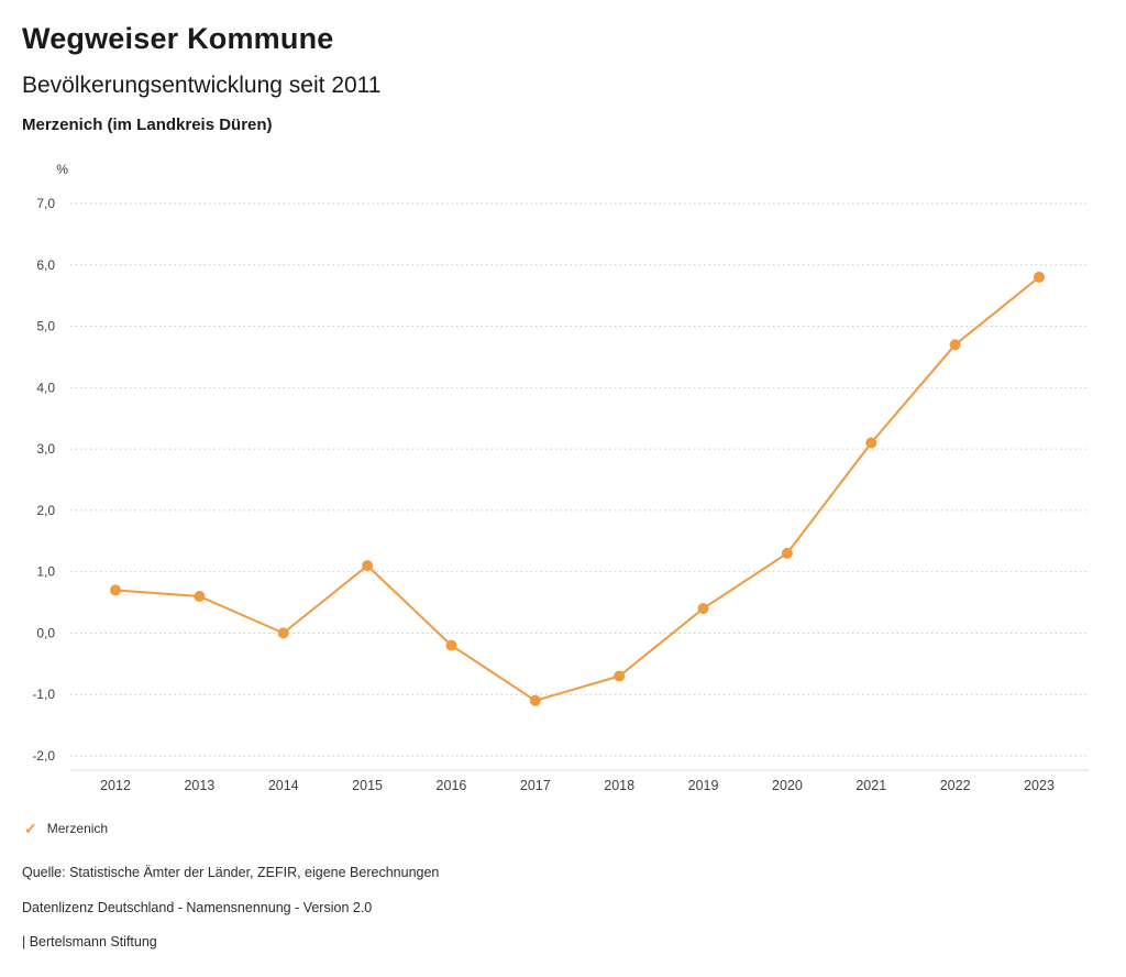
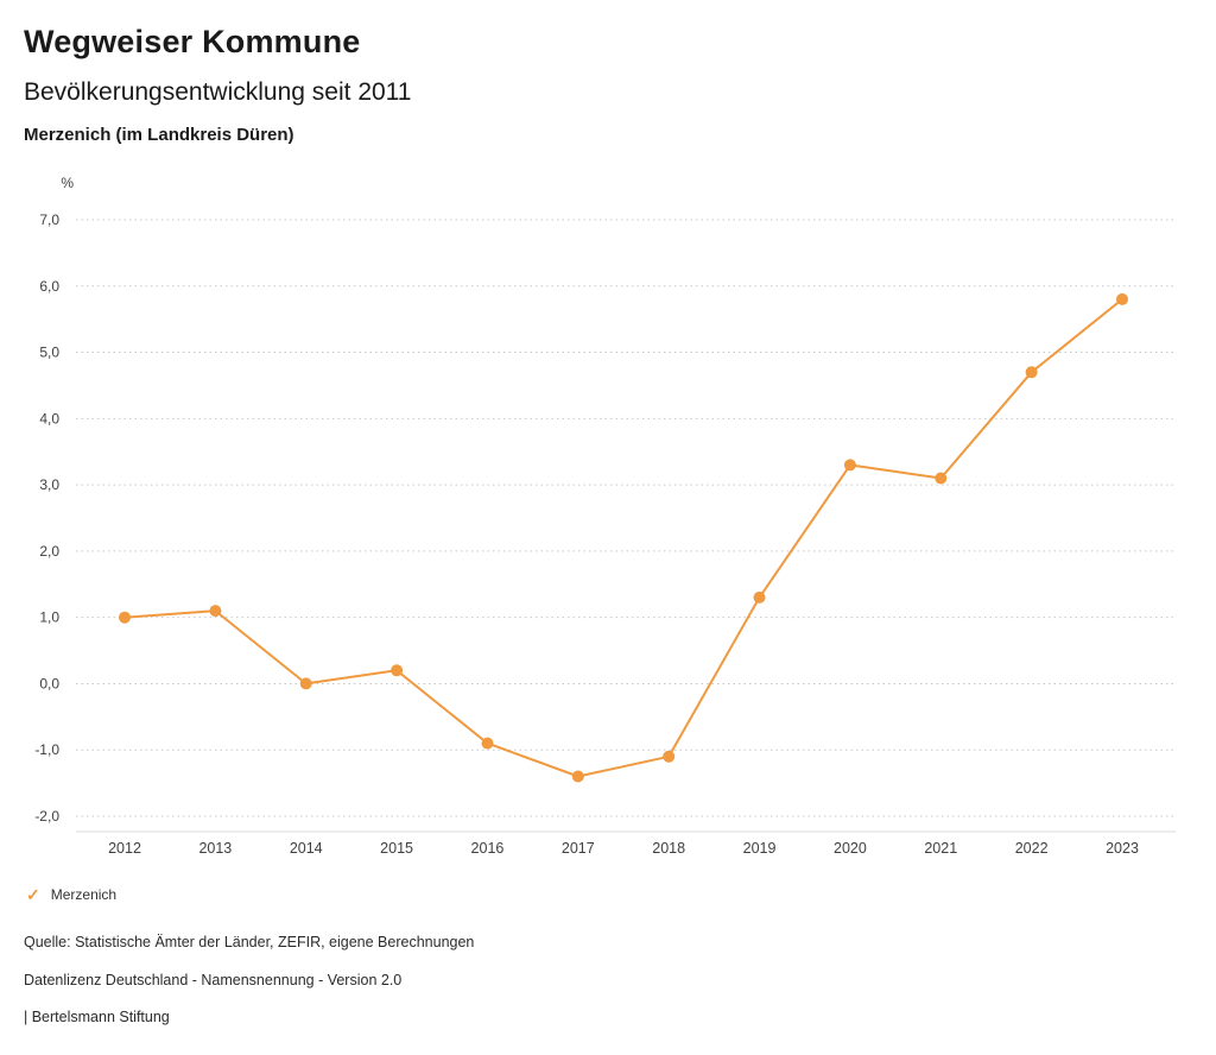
2012: 0,7 -> 1,0
2013: 0,6 -> 1,1
2015: 1,1 -> 0,2
2016: -0,2 -> -0,9
2017: -1,1 -> -1,4
2018: -0,7 -> -1,1
2019: 0,4 -> 1,3
2020: 1,3 -> 3,3
